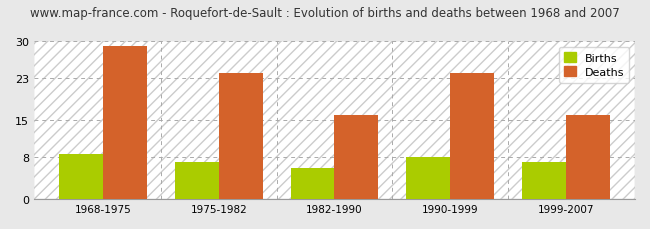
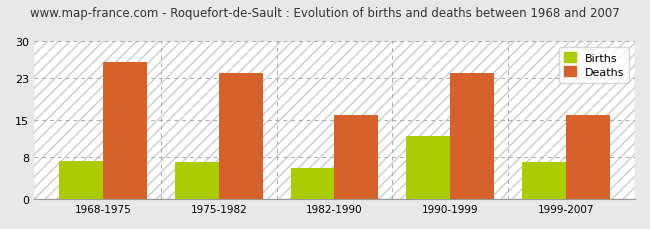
Births/1968-1975: 8.5 -> 7.2
Deaths/1968-1975: 29 -> 26
Births/1990-1999: 8.0 -> 12.0
